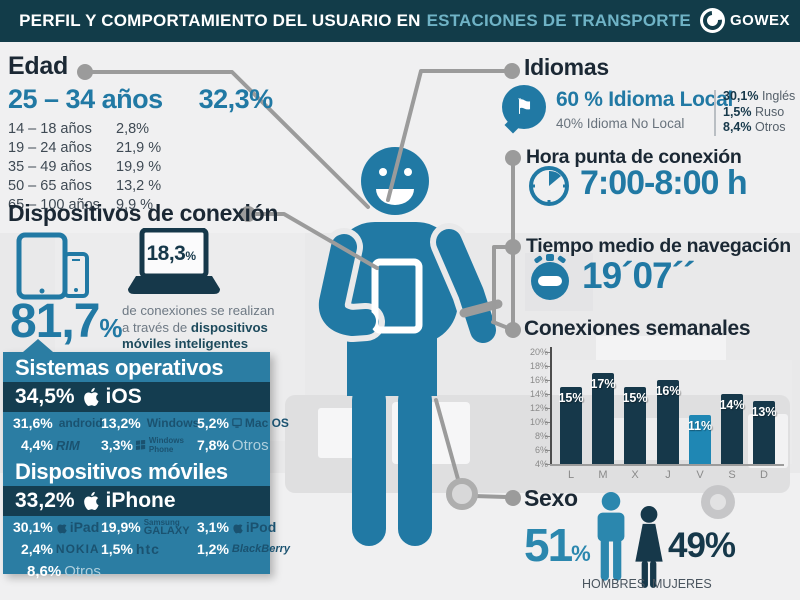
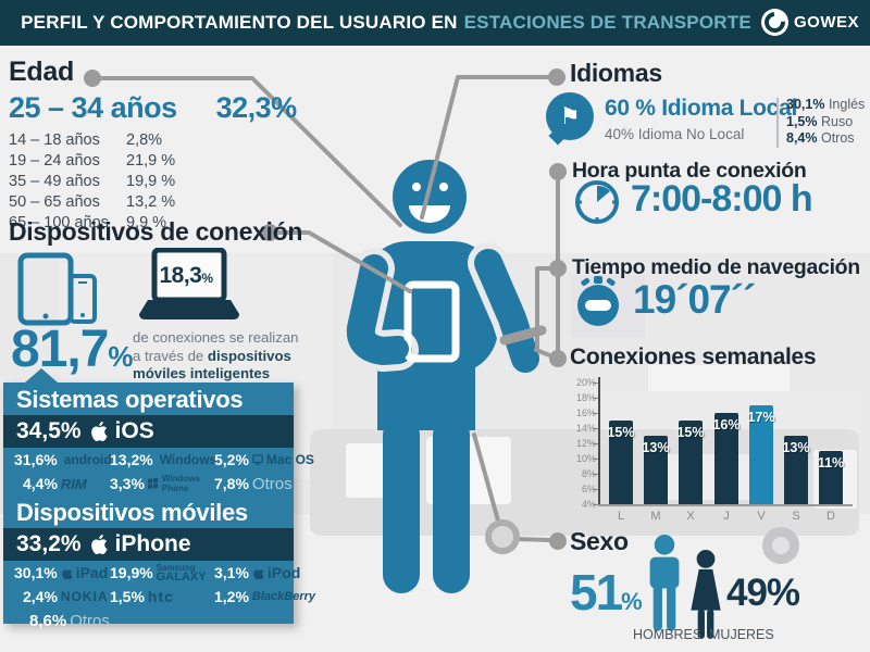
M: 17% -> 13%
V: 11% -> 17%
S: 14% -> 13%
D: 13% -> 11%
